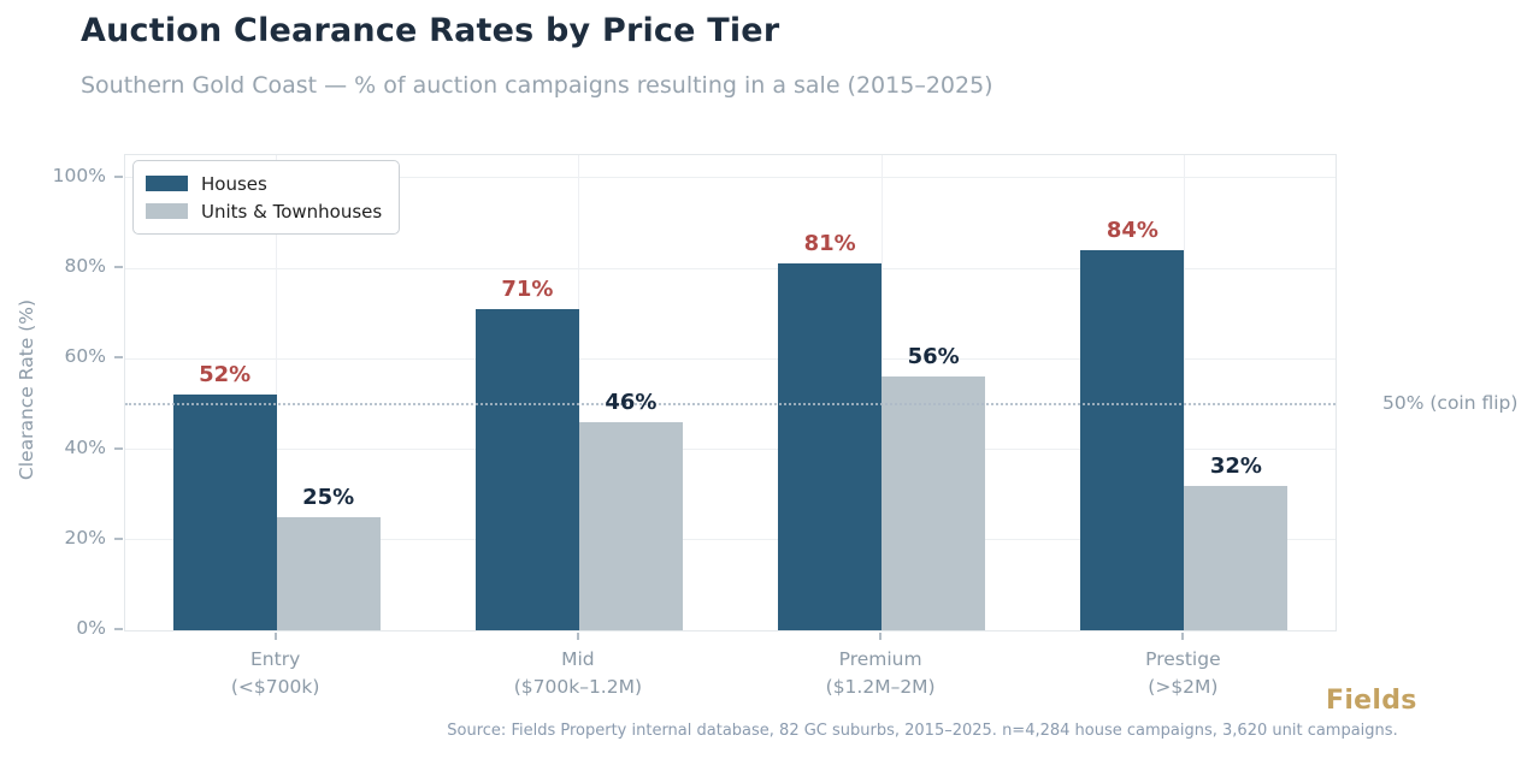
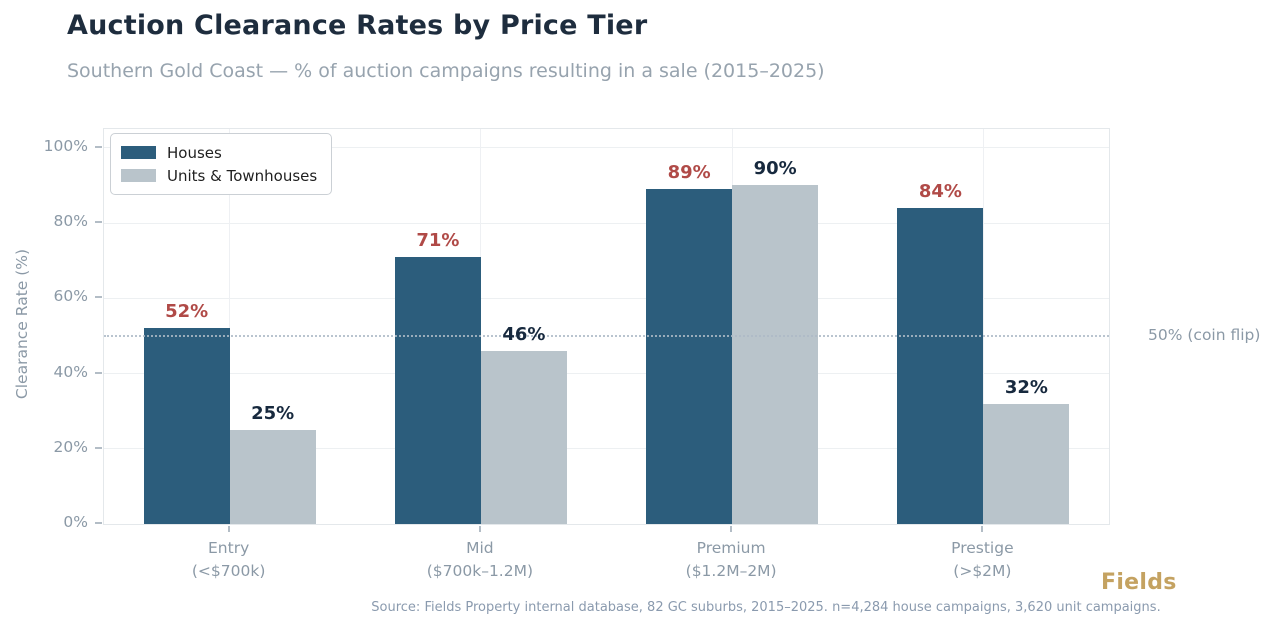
Houses/Premium: 81% -> 89%
Units & Townhouses/Premium: 56% -> 90%
